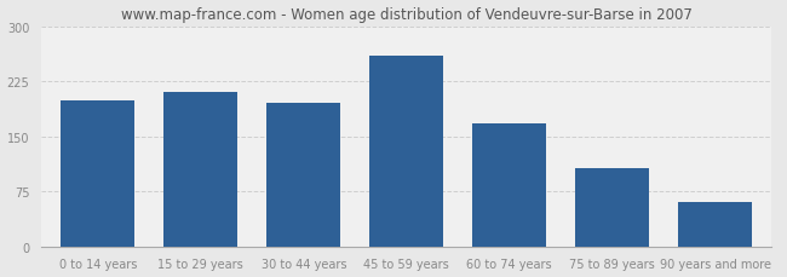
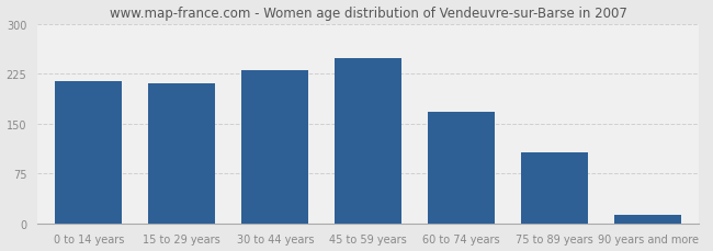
0 to 14 years: 198 -> 213
30 to 44 years: 196 -> 230
45 to 59 years: 260 -> 248
90 years and more: 60 -> 13
